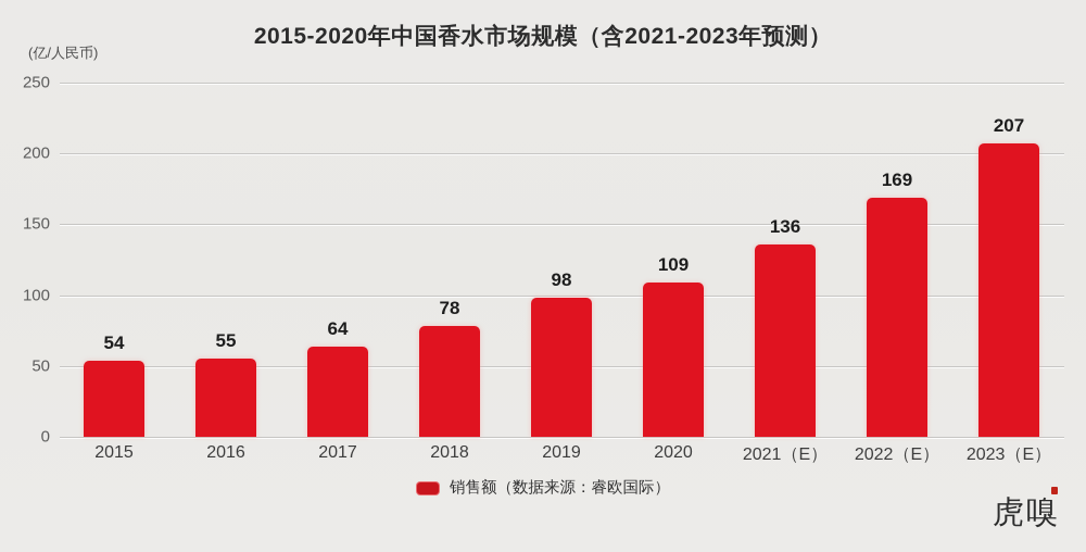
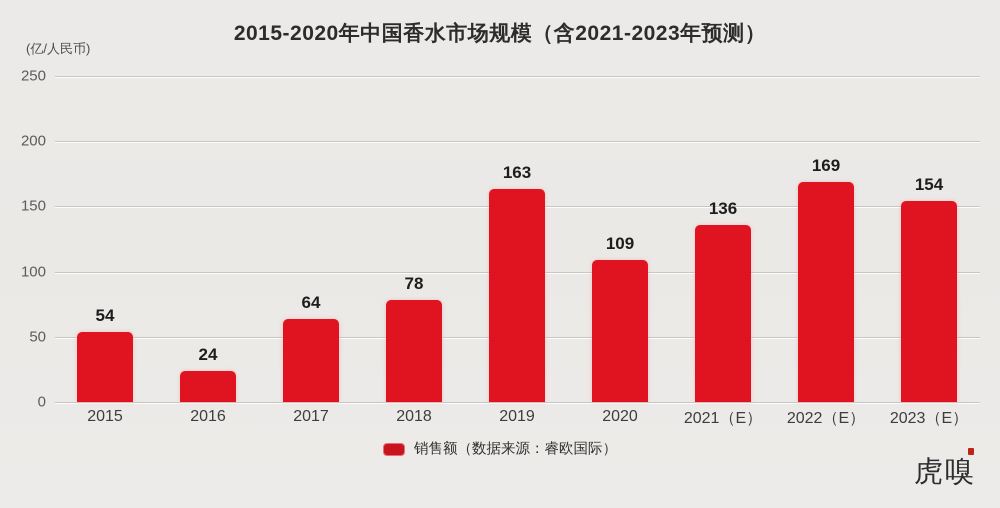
2016: 55 -> 24
2019: 98 -> 163
2023（E）: 207 -> 154
